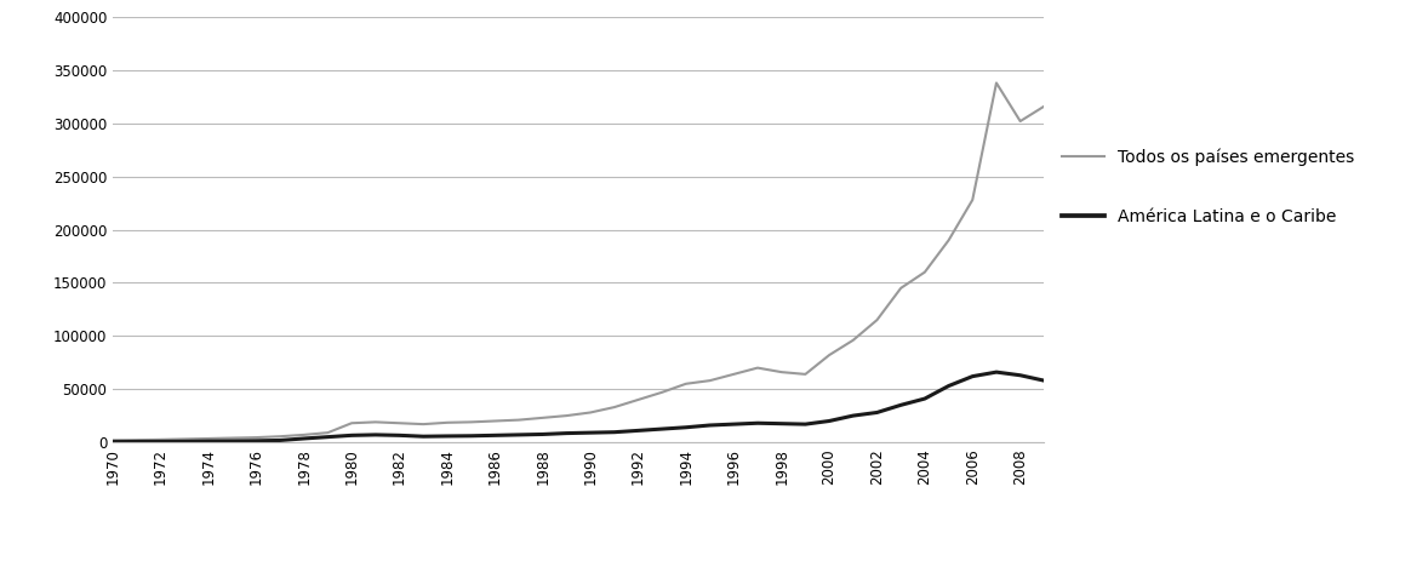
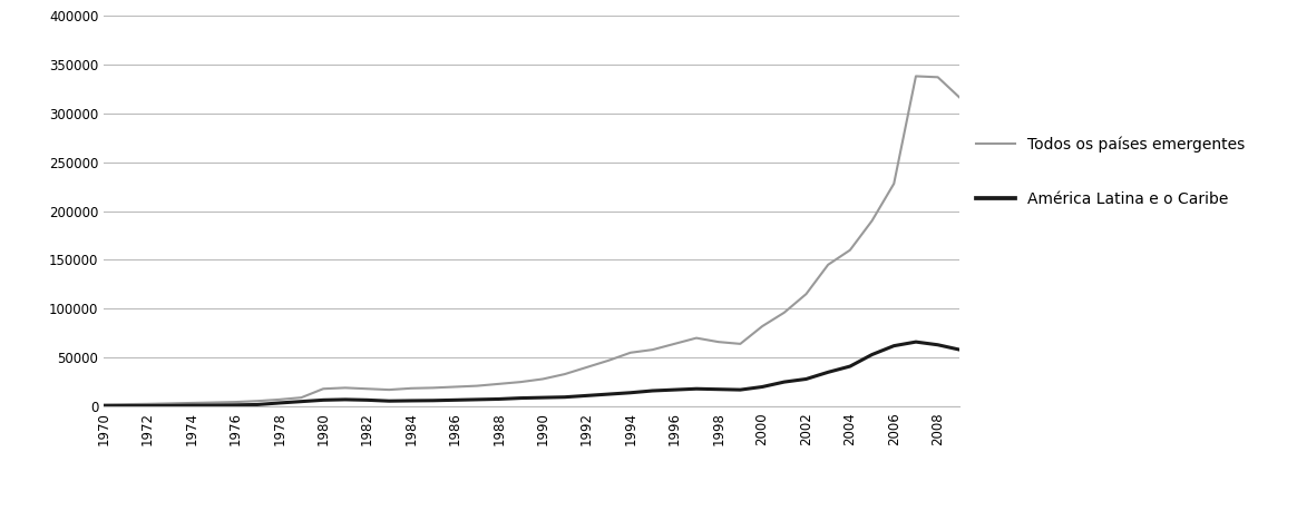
Todos os países emergentes/2008: 302000 -> 337000
